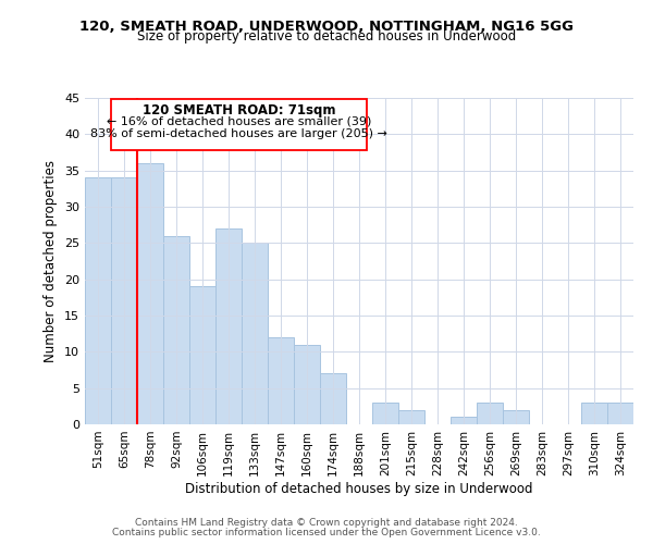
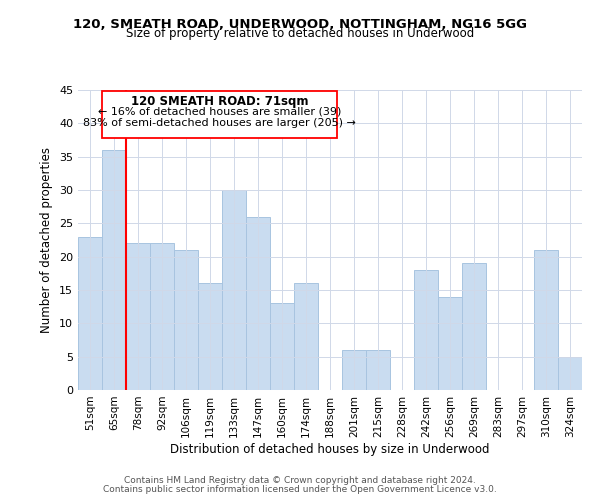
51sqm: 34 -> 23
65sqm: 34 -> 36
78sqm: 36 -> 22
92sqm: 26 -> 22
106sqm: 19 -> 21
119sqm: 27 -> 16
133sqm: 25 -> 30
147sqm: 12 -> 26
160sqm: 11 -> 13
174sqm: 7 -> 16
201sqm: 3 -> 6
215sqm: 2 -> 6
242sqm: 1 -> 18
256sqm: 3 -> 14
269sqm: 2 -> 19
310sqm: 3 -> 21
324sqm: 3 -> 5
